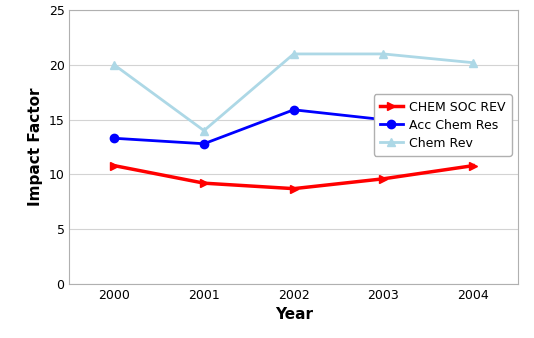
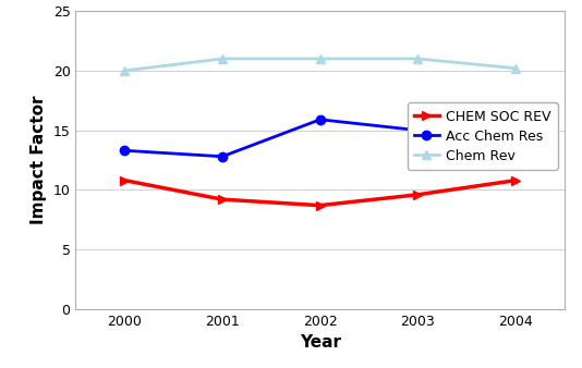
Chem Rev/2001: 14.0 -> 21.0
